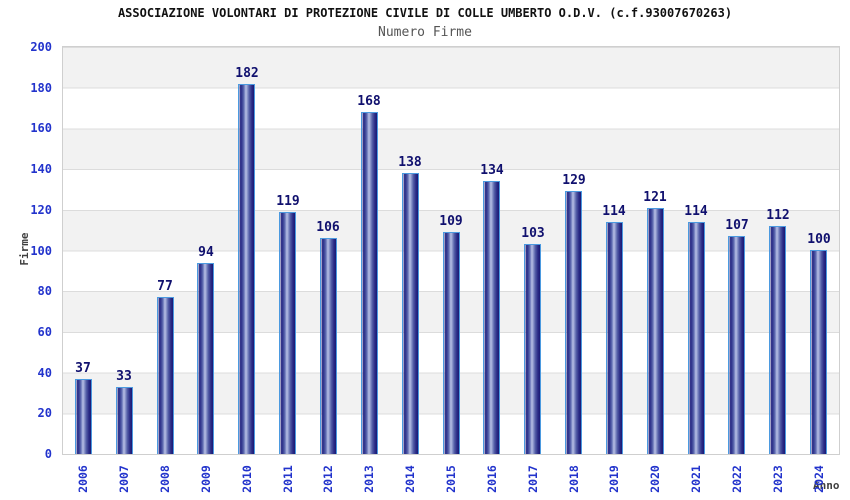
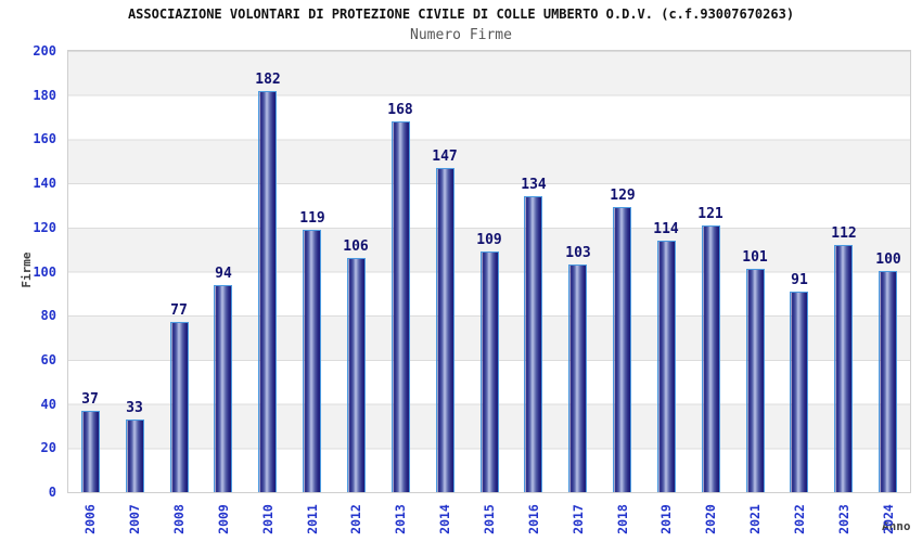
2014: 138 -> 147
2021: 114 -> 101
2022: 107 -> 91
